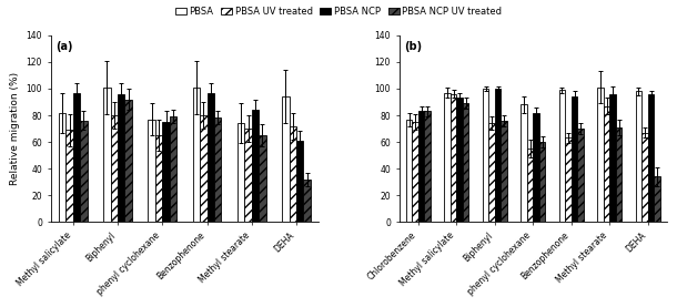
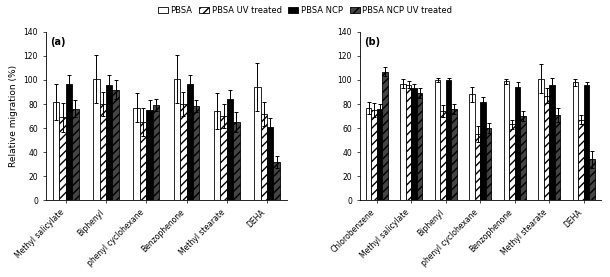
PBSA NCP/Chlorobenzene: 83 -> 76
PBSA NCP UV treated/Chlorobenzene: 83 -> 107
